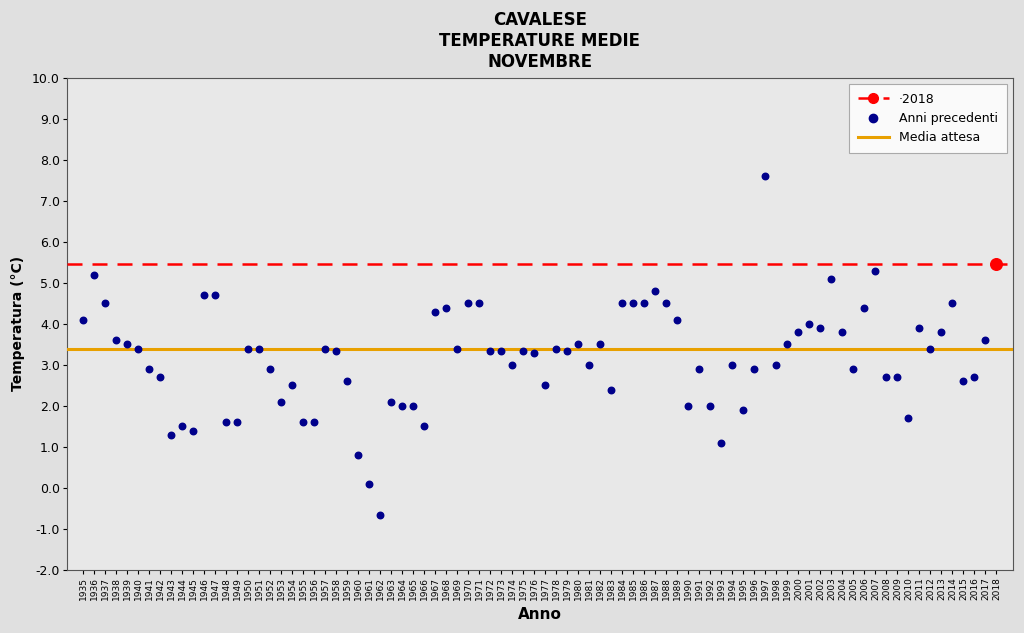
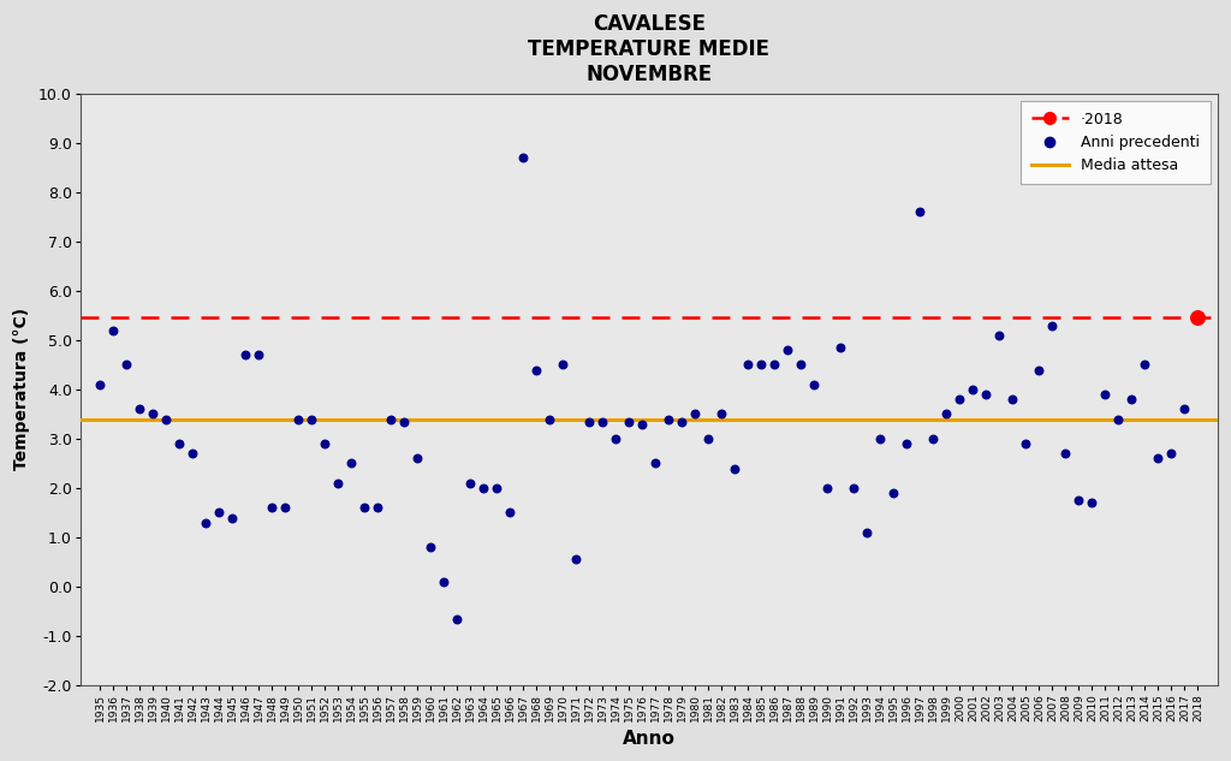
Anni precedenti/1967: 4.30 -> 8.70
Anni precedenti/1971: 4.50 -> 0.55
Anni precedenti/1991: 2.90 -> 4.85
Anni precedenti/2009: 2.70 -> 1.75
